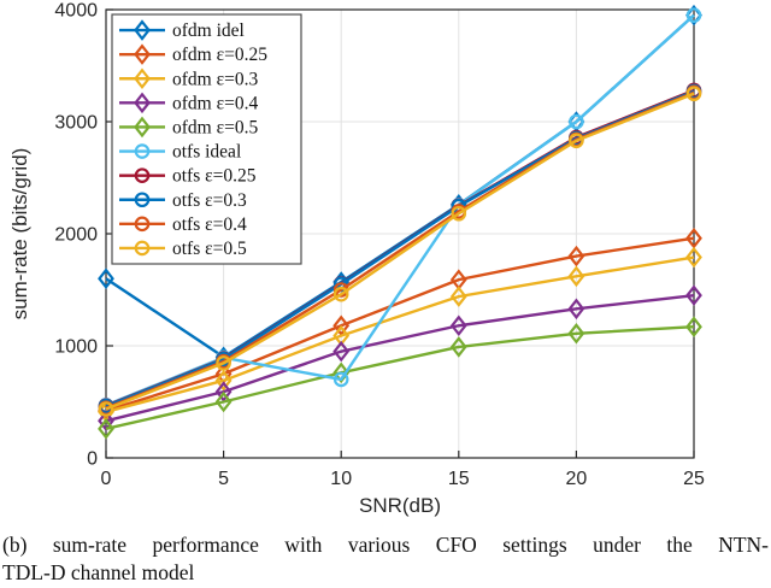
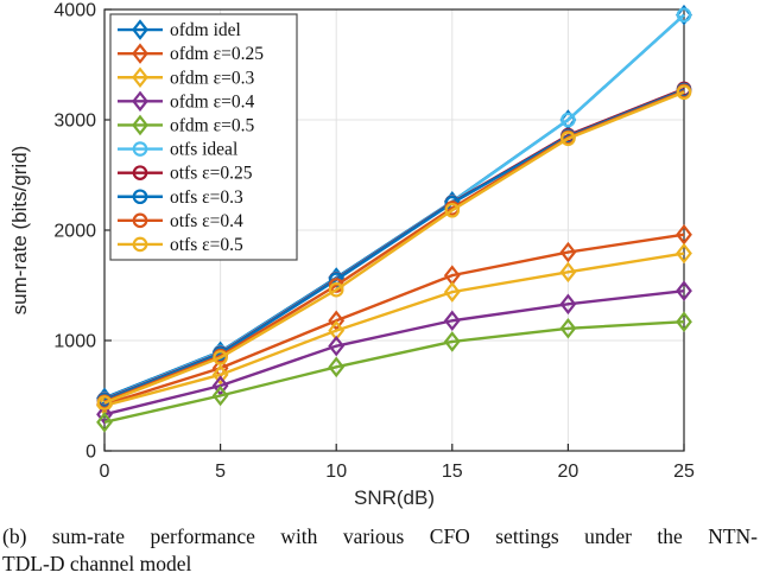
ofdm idel/0: 1600 -> 500
otfs ideal/10: 700 -> 1600
